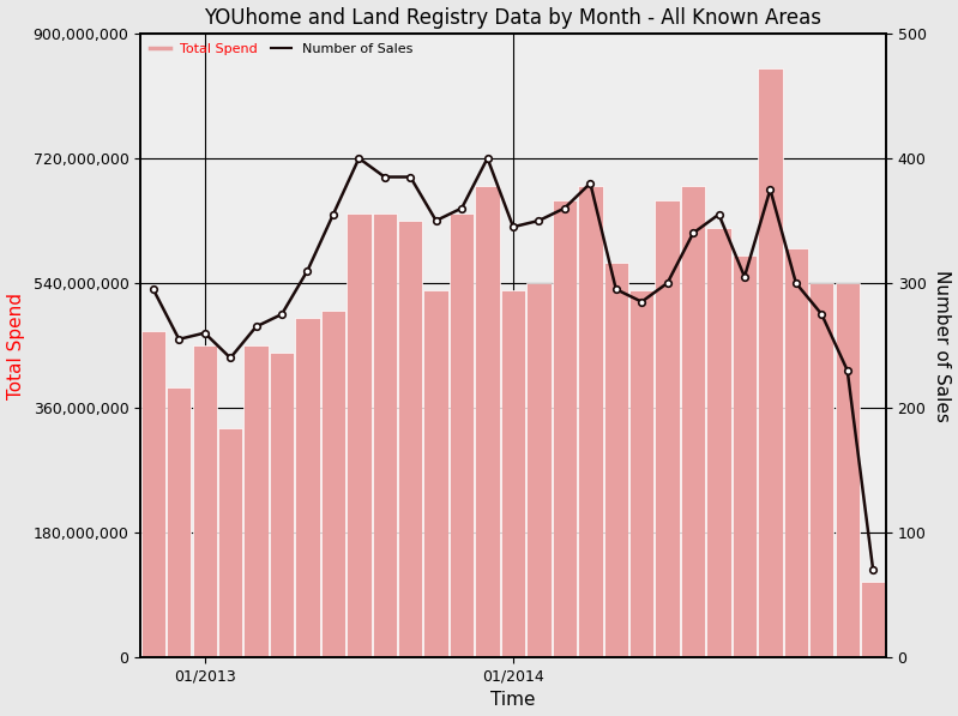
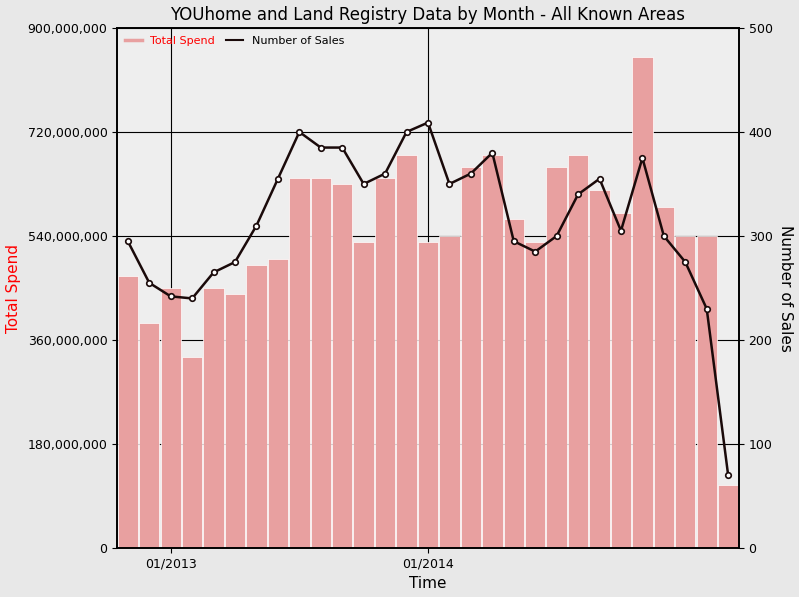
Number of Sales/01/2013: 260 -> 242
Number of Sales/01/2014: 345 -> 409
